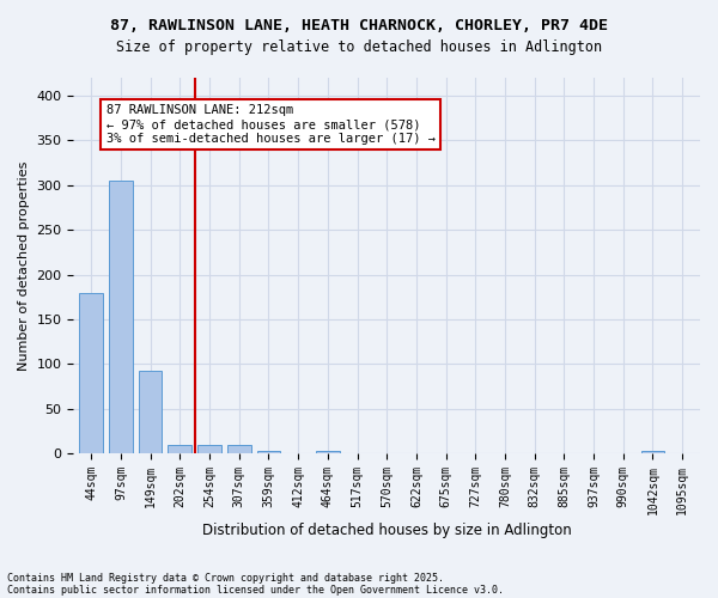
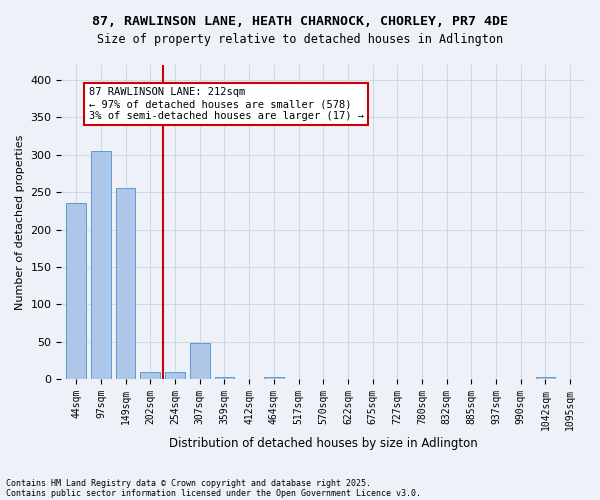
44sqm: 180 -> 236
149sqm: 93 -> 256
307sqm: 10 -> 48
